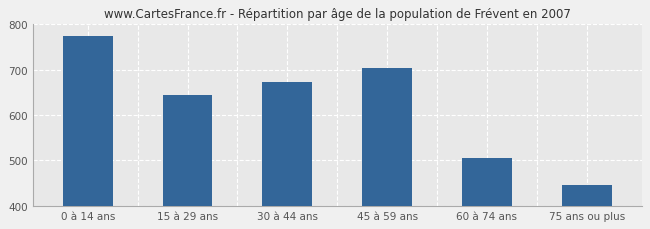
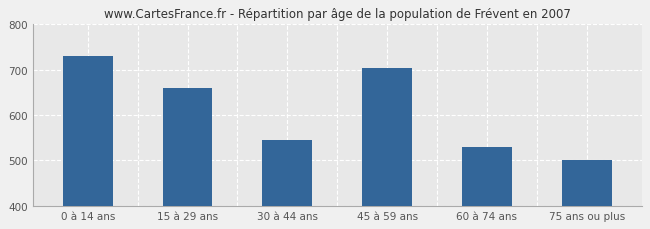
0 à 14 ans: 775 -> 730
15 à 29 ans: 645 -> 660
30 à 44 ans: 672 -> 545
60 à 74 ans: 506 -> 530
75 ans ou plus: 446 -> 500
